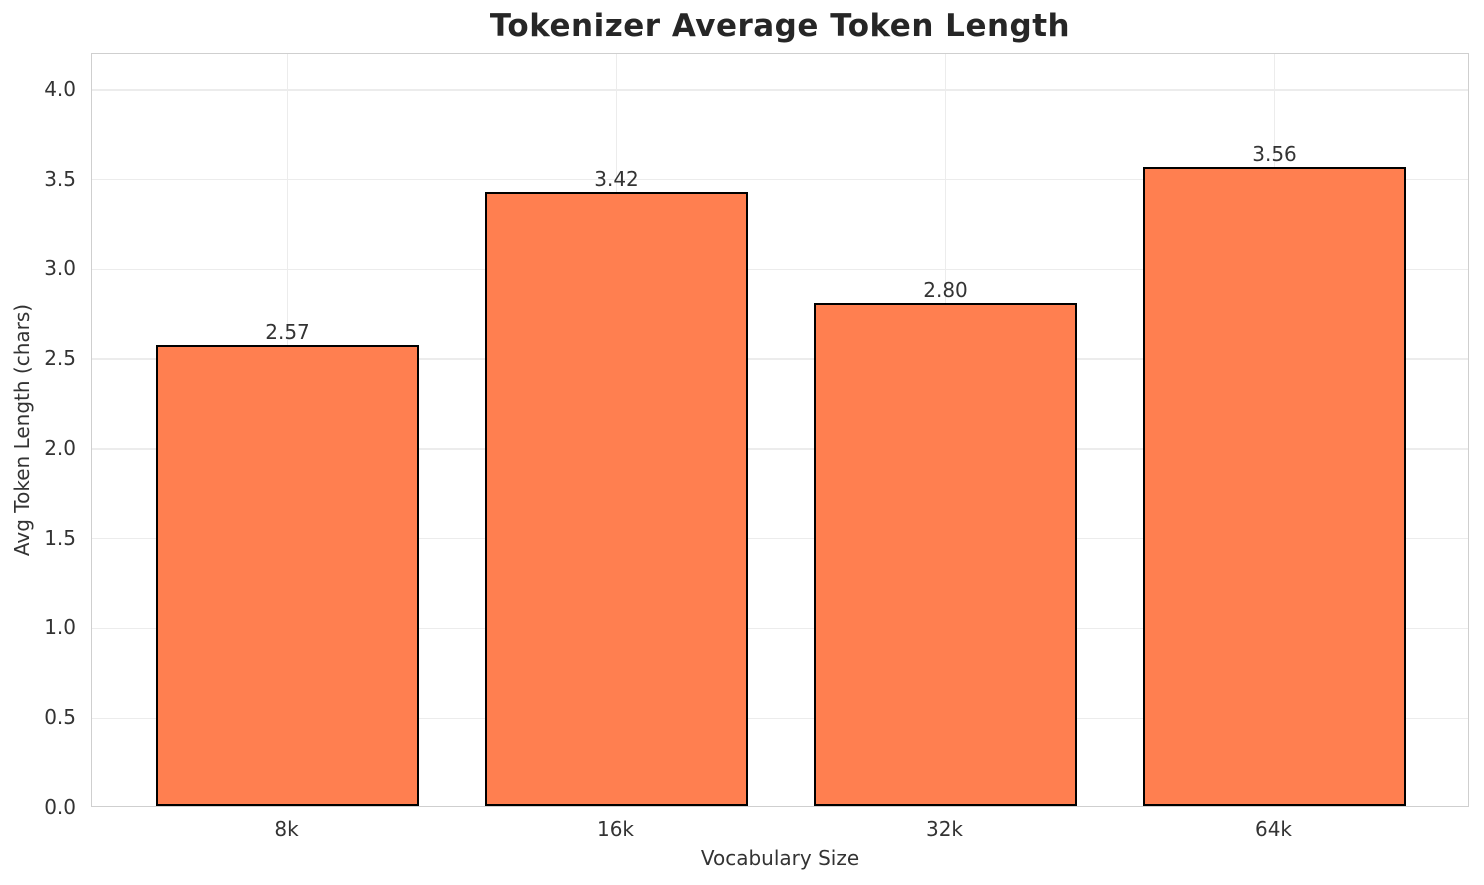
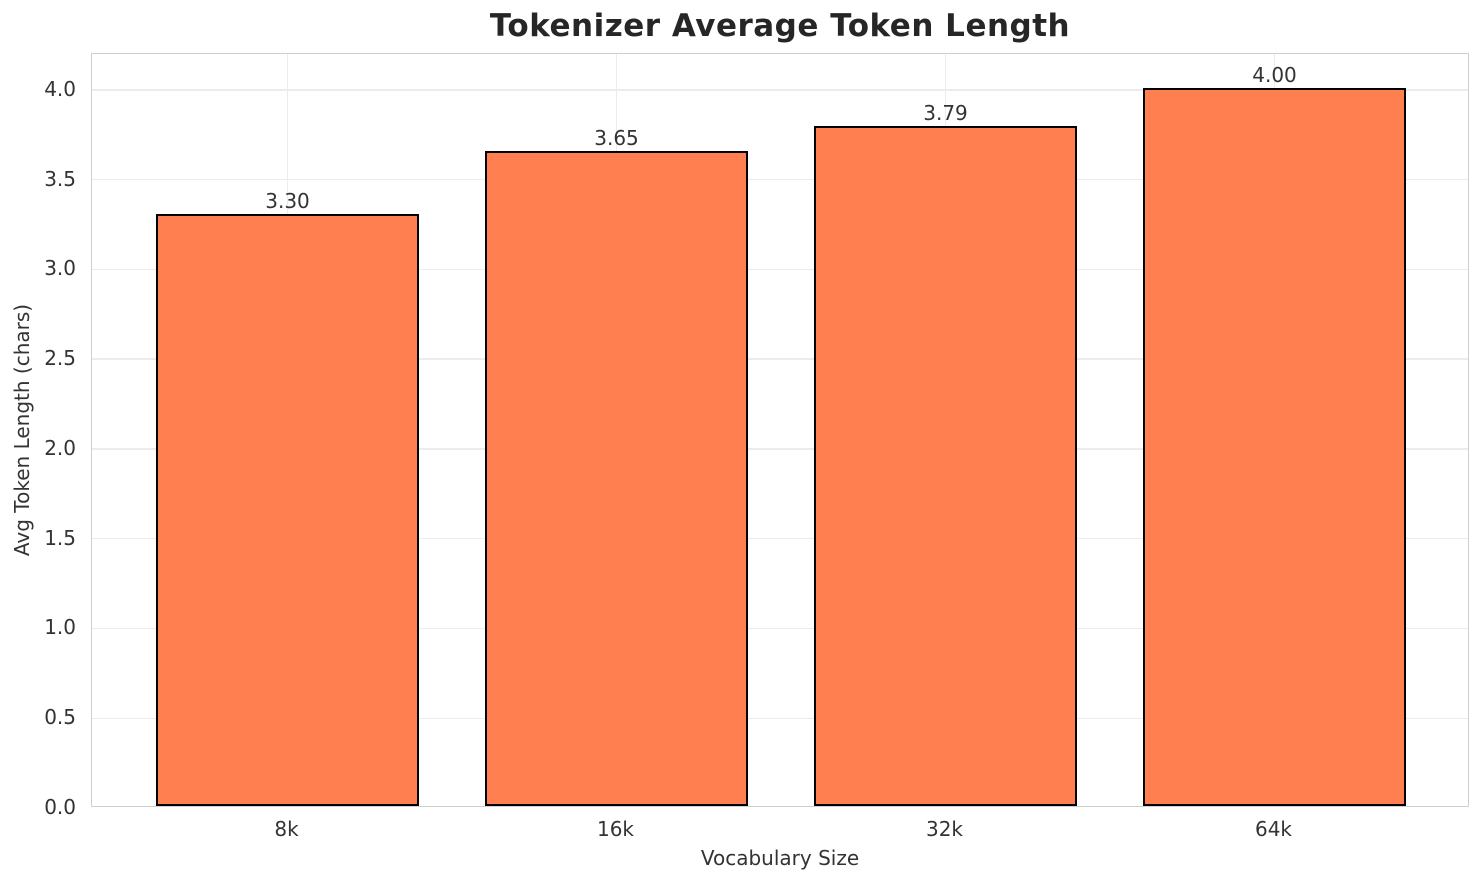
8k: 2.57 -> 3.30
16k: 3.42 -> 3.65
32k: 2.80 -> 3.79
64k: 3.56 -> 4.00
